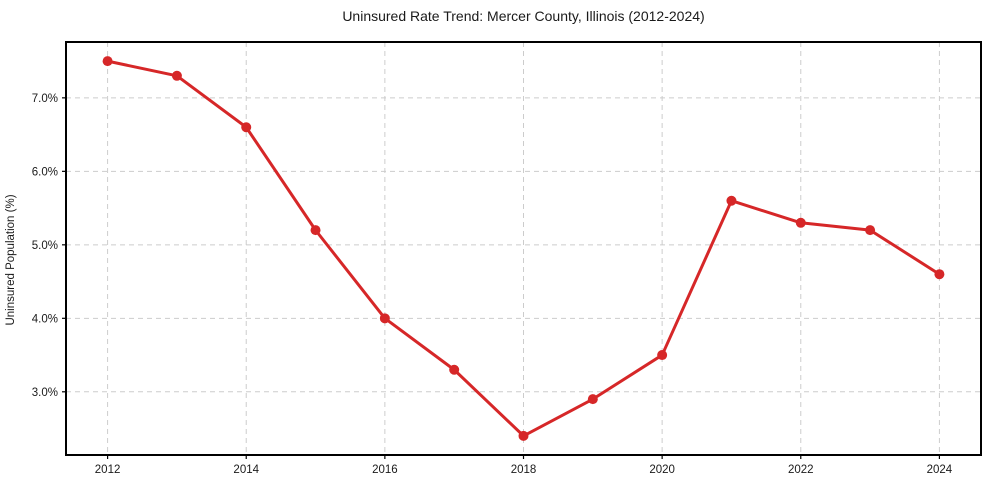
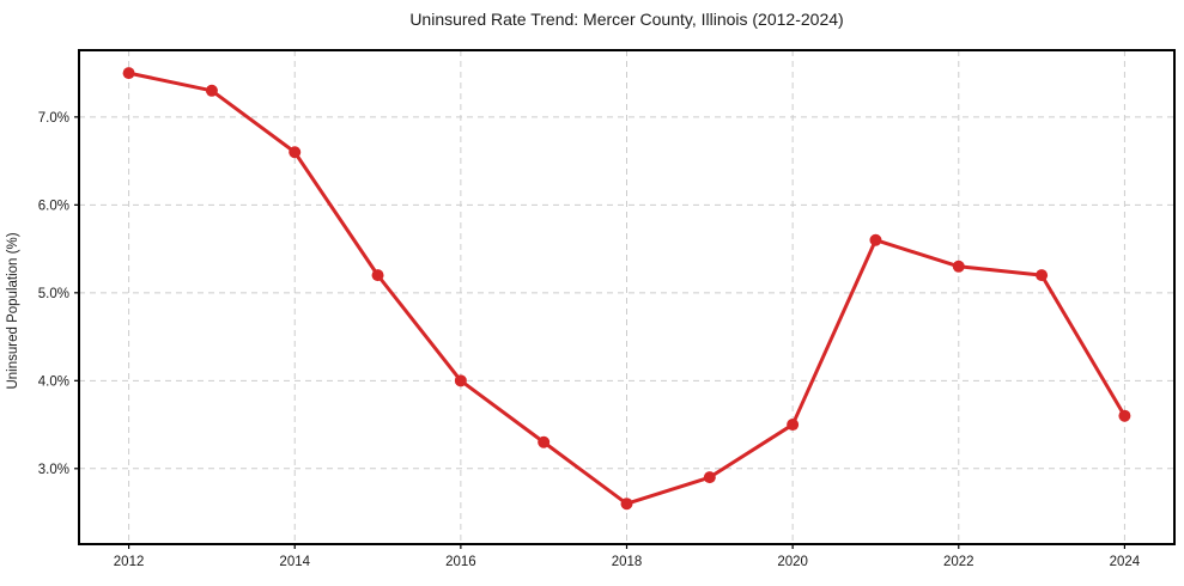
2018: 2.4% -> 2.6%
2024: 4.6% -> 3.6%
